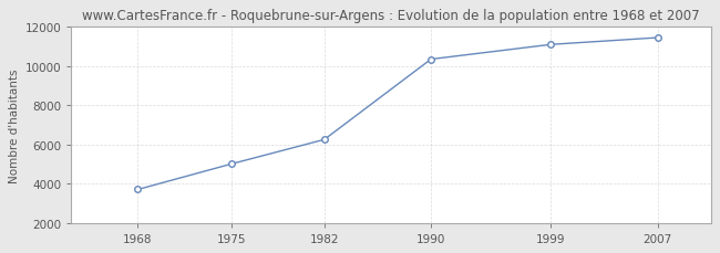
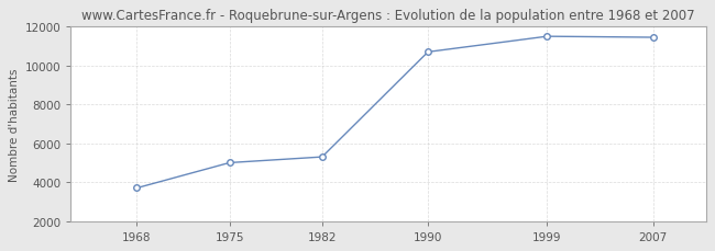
1982: 6200 -> 5300
1990: 10400 -> 10700
1999: 11100 -> 11500
